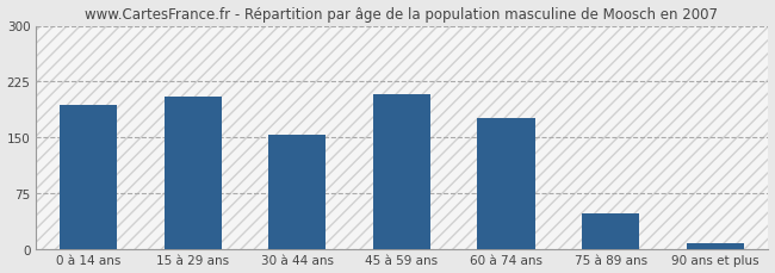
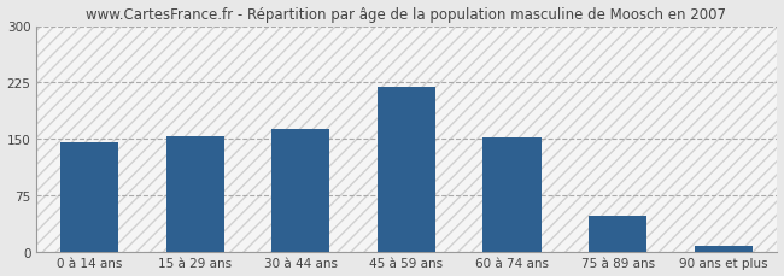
0 à 14 ans: 194 -> 146
15 à 29 ans: 204 -> 153
30 à 44 ans: 154 -> 163
45 à 59 ans: 208 -> 219
60 à 74 ans: 176 -> 152
